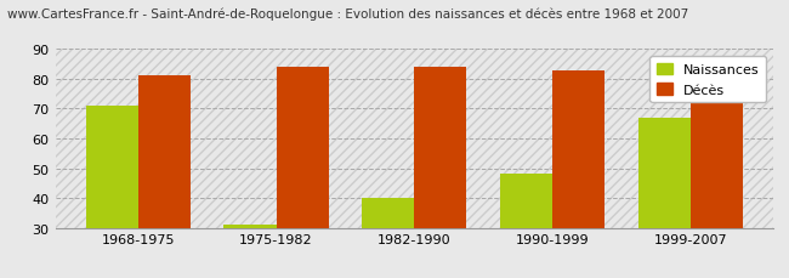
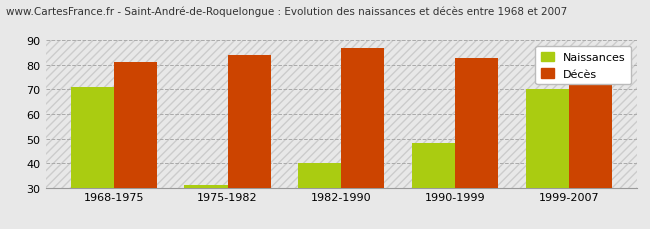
Décès/1982-1990: 84 -> 87
Naissances/1999-2007: 67 -> 70
